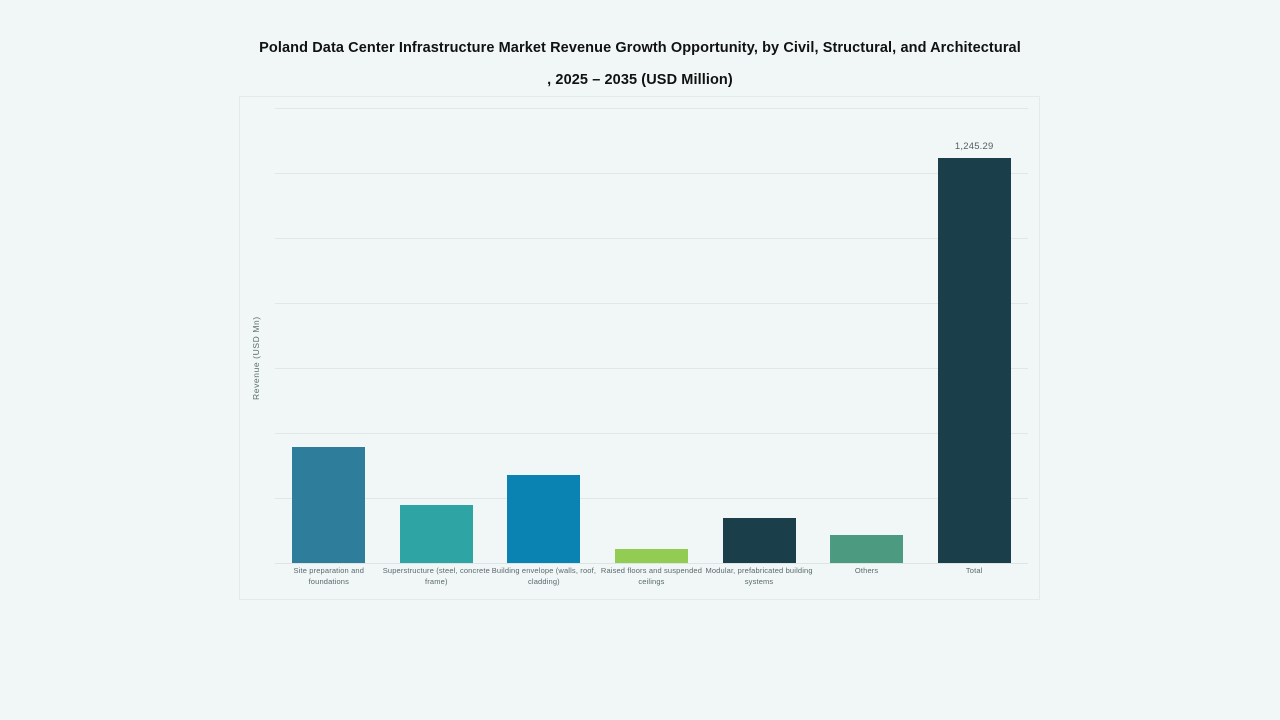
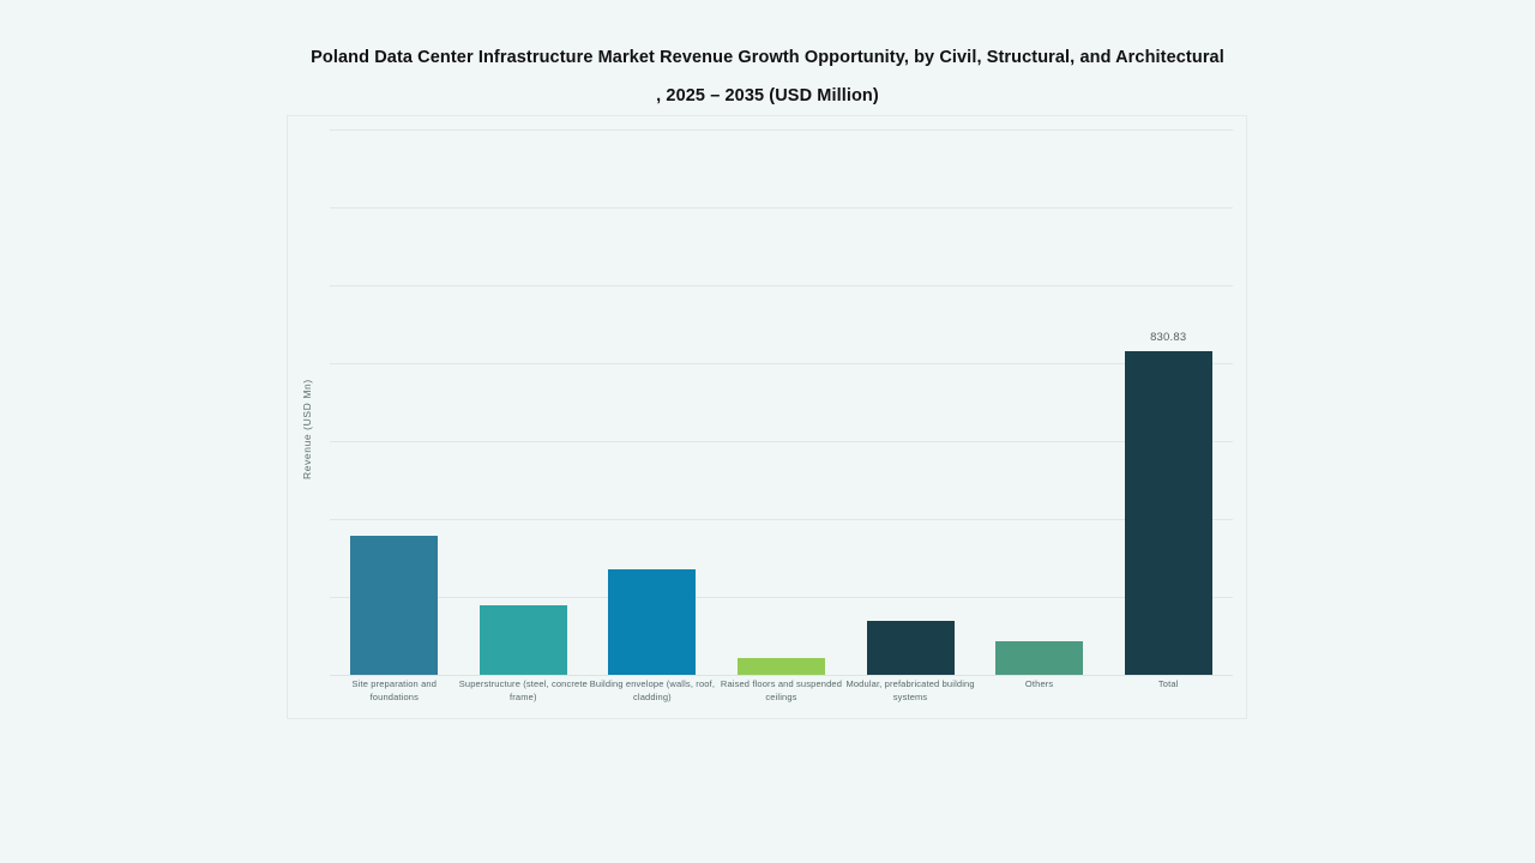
Total: 1,245.29 -> 830.83
